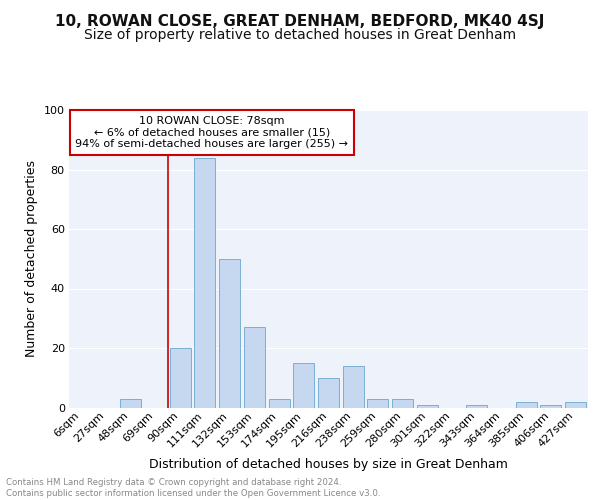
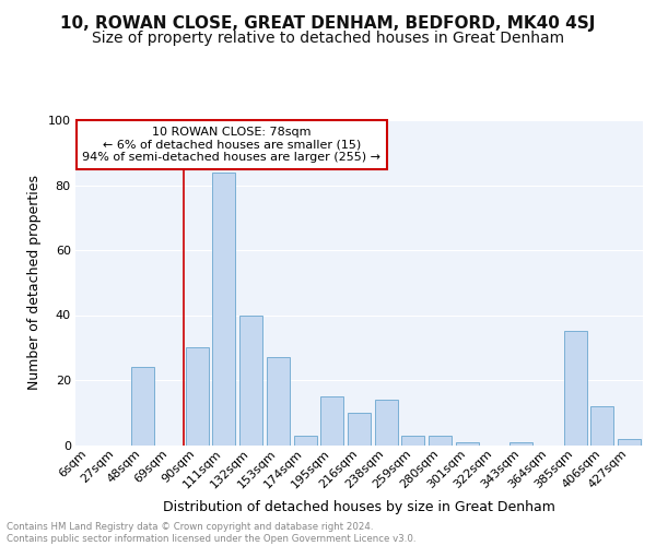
48sqm: 3 -> 24
90sqm: 20 -> 30
132sqm: 50 -> 40
385sqm: 2 -> 35
406sqm: 1 -> 12
